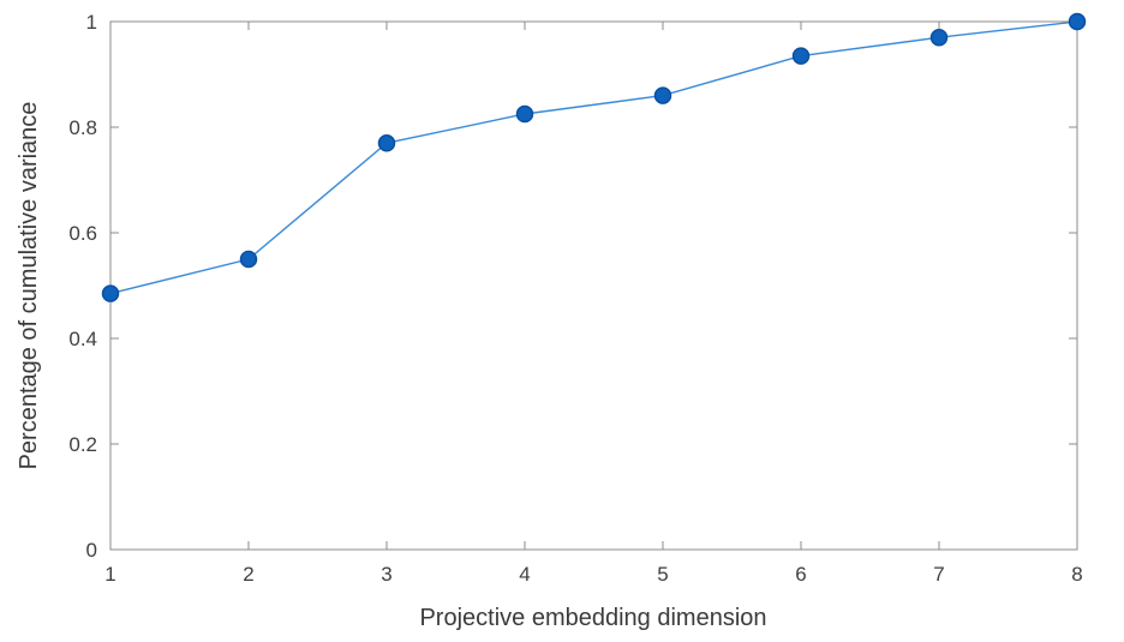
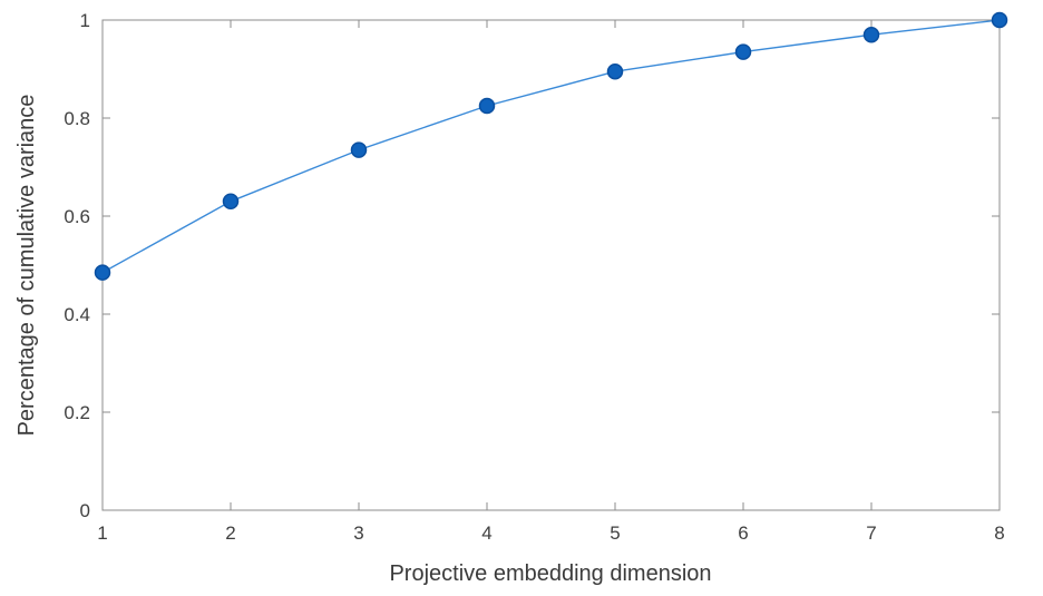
2: 0.55 -> 0.63
3: 0.77 -> 0.73
5: 0.86 -> 0.90
